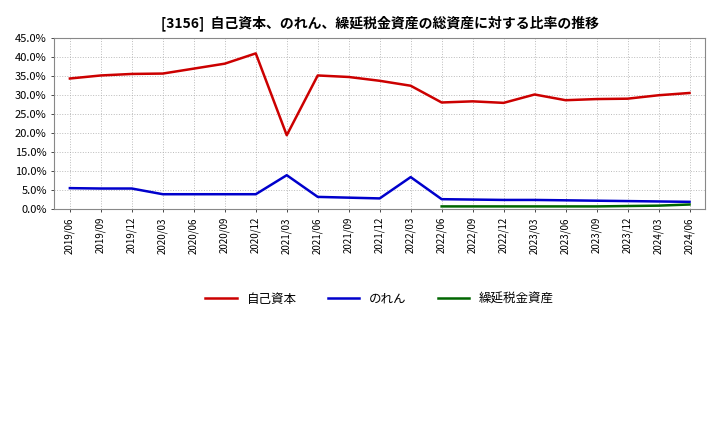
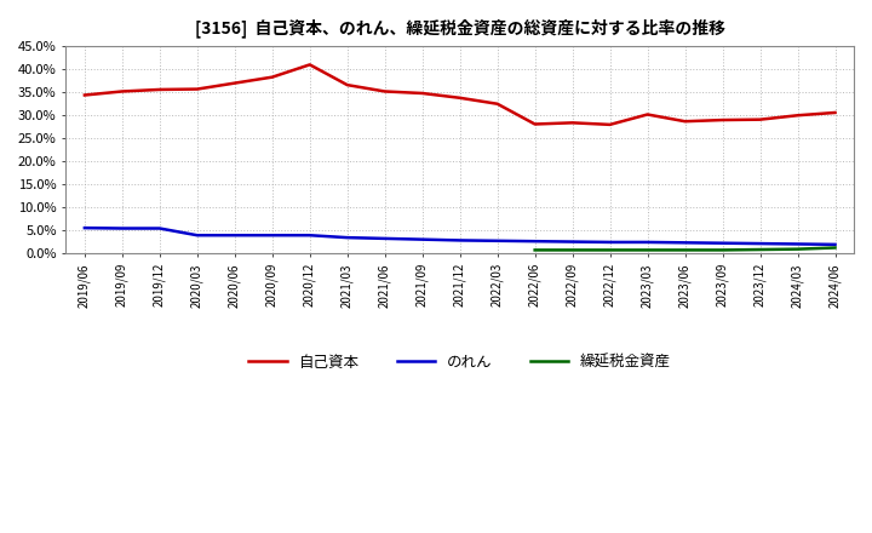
自己資本/2021/03: 19.5% -> 36.6%
のれん/2021/03: 9.0% -> 3.5%
のれん/2022/03: 8.5% -> 2.8%
